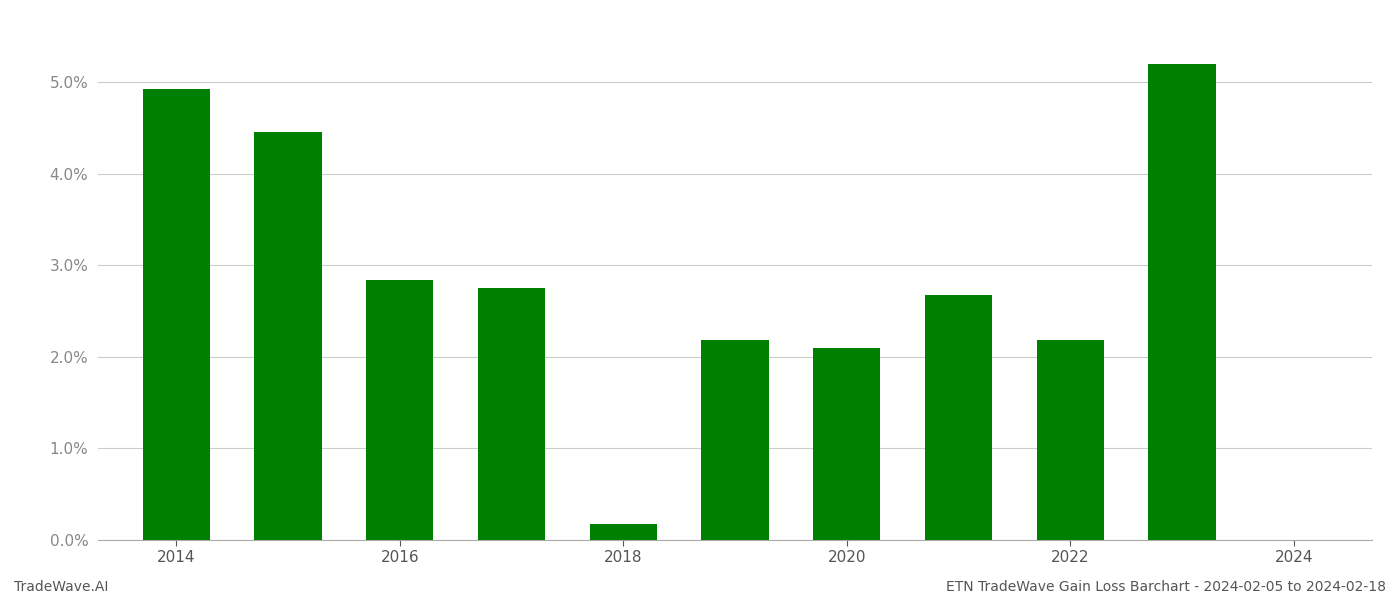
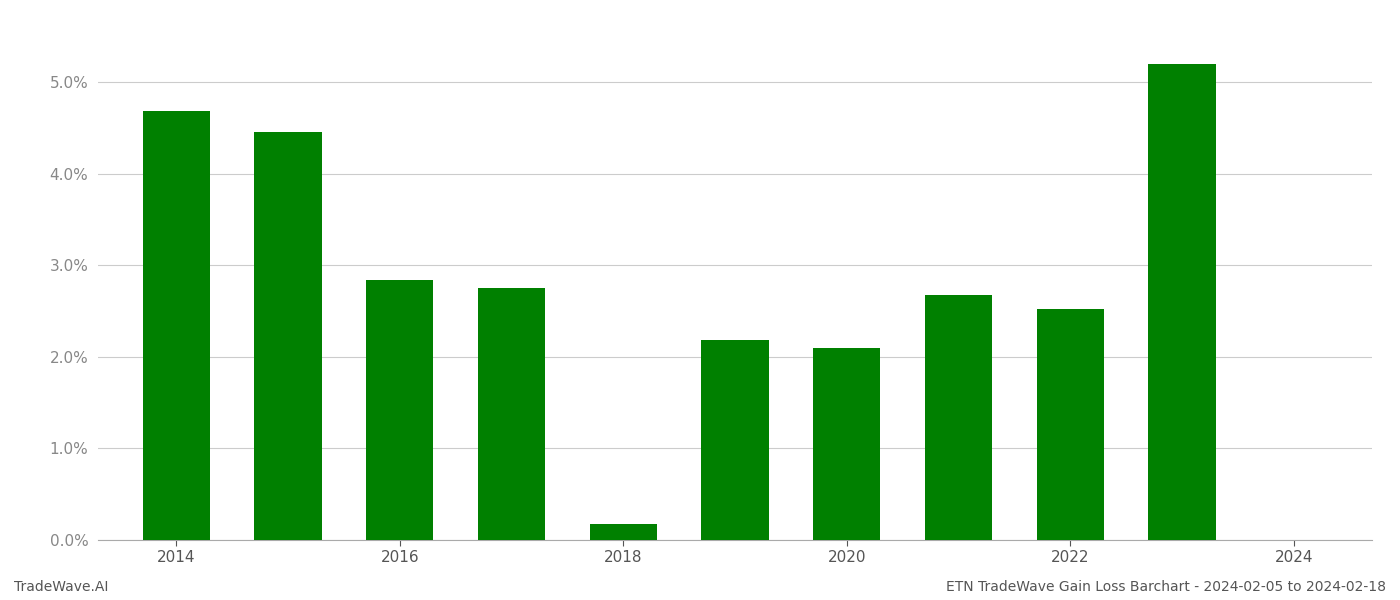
2014: 4.92% -> 4.68%
2022: 2.18% -> 2.52%
